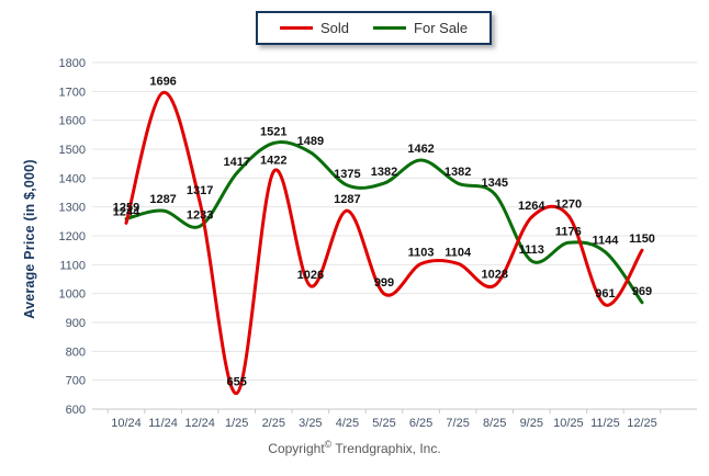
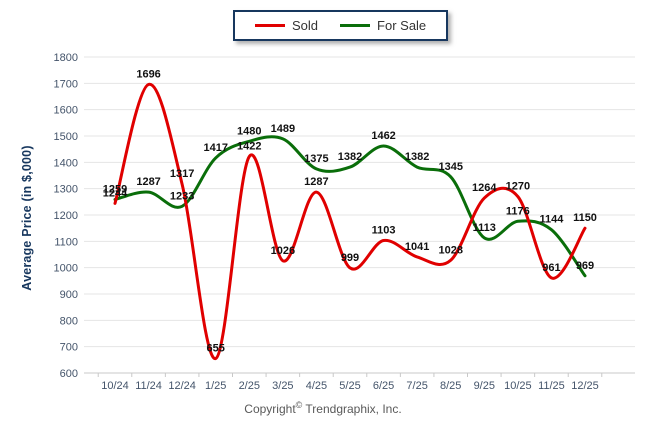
For Sale/2/25: 1521 -> 1480
Sold/7/25: 1104 -> 1041
